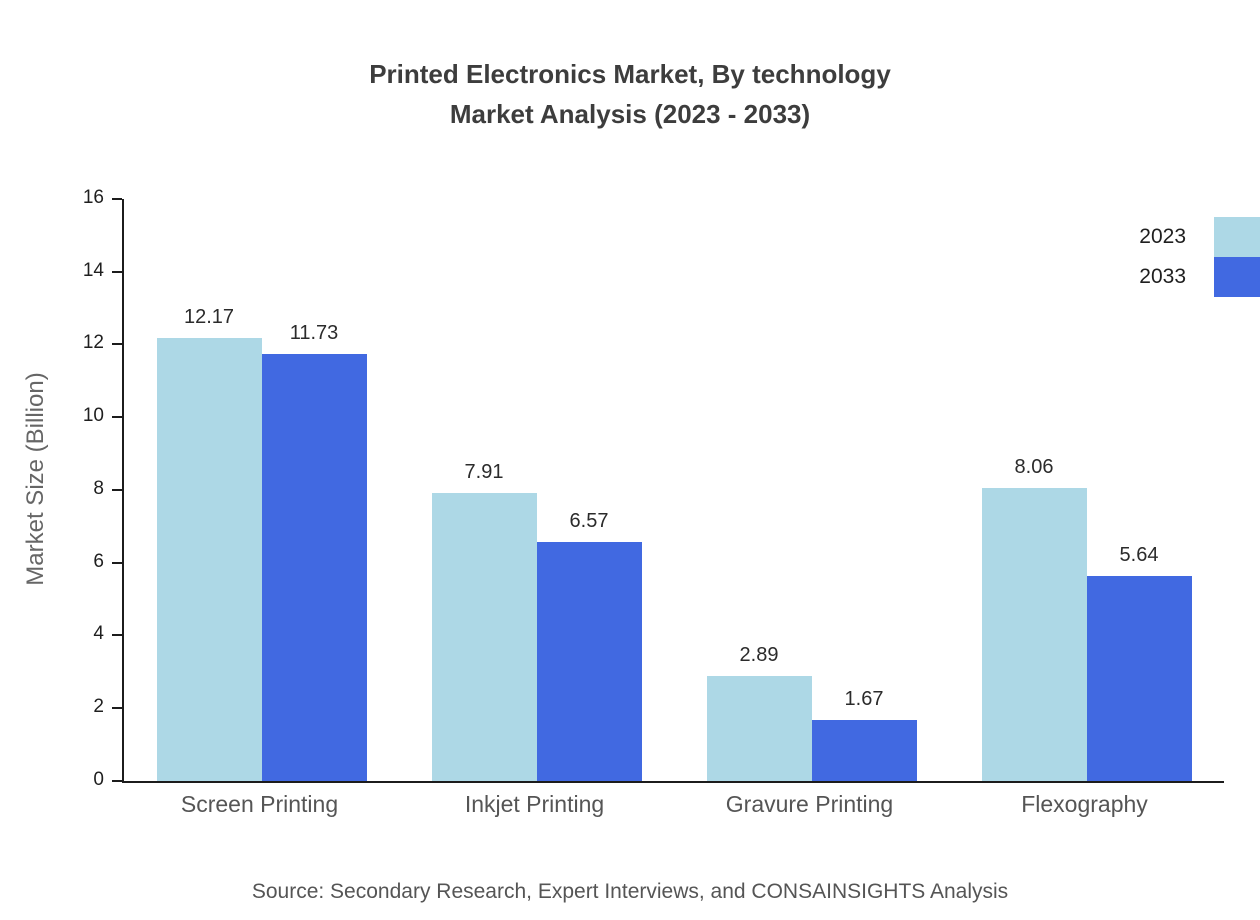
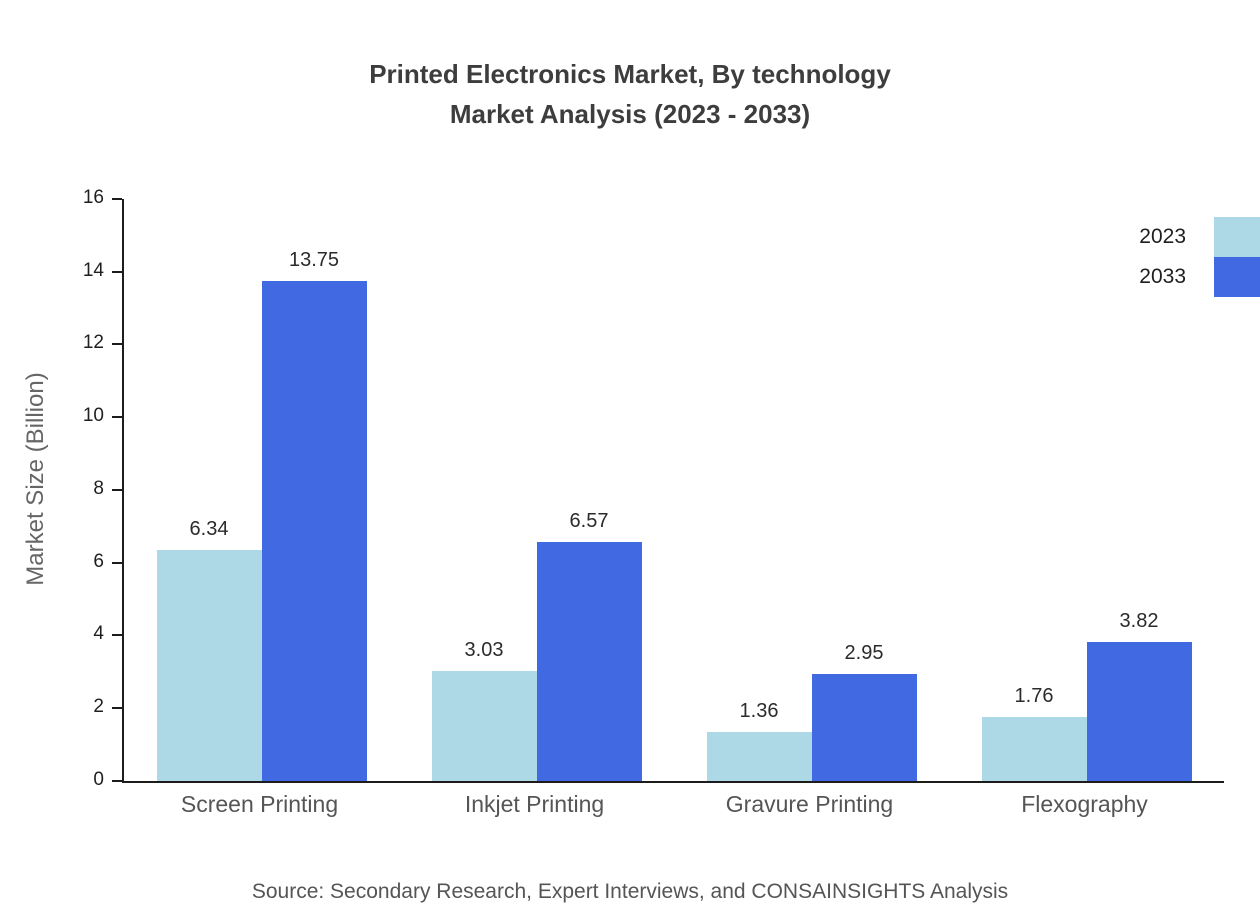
2023/Screen Printing: 12.17 -> 6.34
2033/Screen Printing: 11.73 -> 13.75
2023/Inkjet Printing: 7.91 -> 3.03
2023/Gravure Printing: 2.89 -> 1.36
2033/Gravure Printing: 1.67 -> 2.95
2023/Flexography: 8.06 -> 1.76
2033/Flexography: 5.64 -> 3.82
